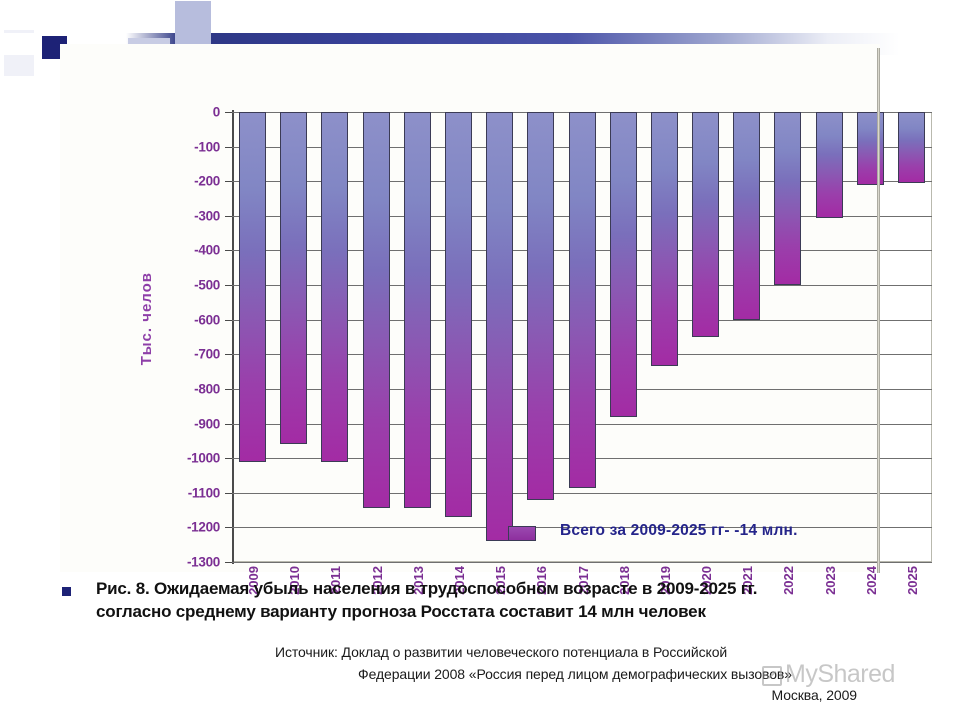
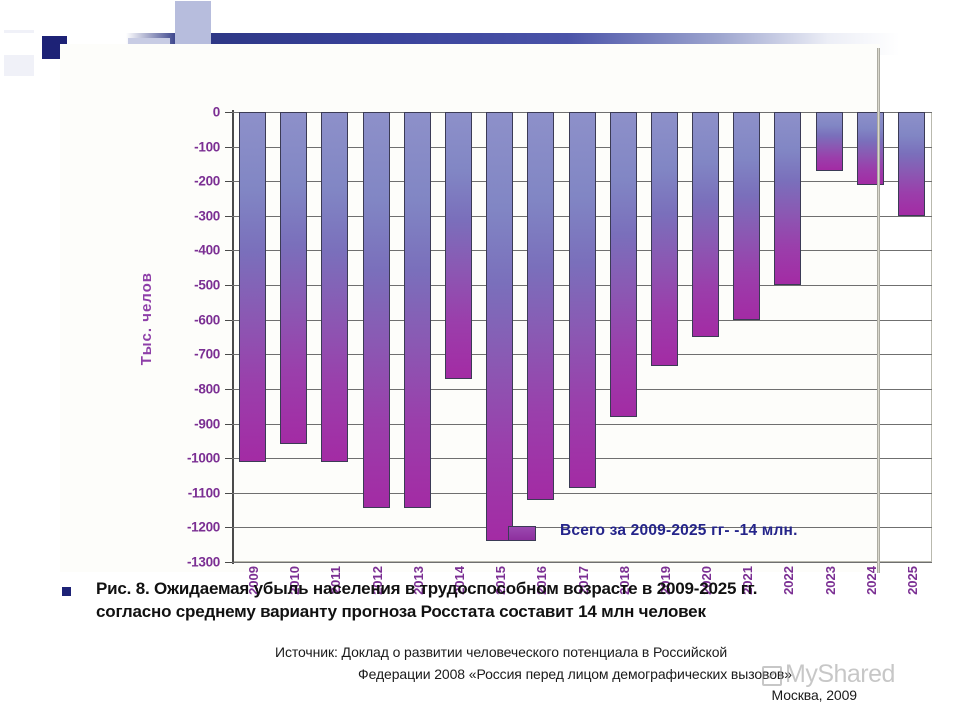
2014: -1170 -> -770
2023: -300 -> -170
2025: -200 -> -300
